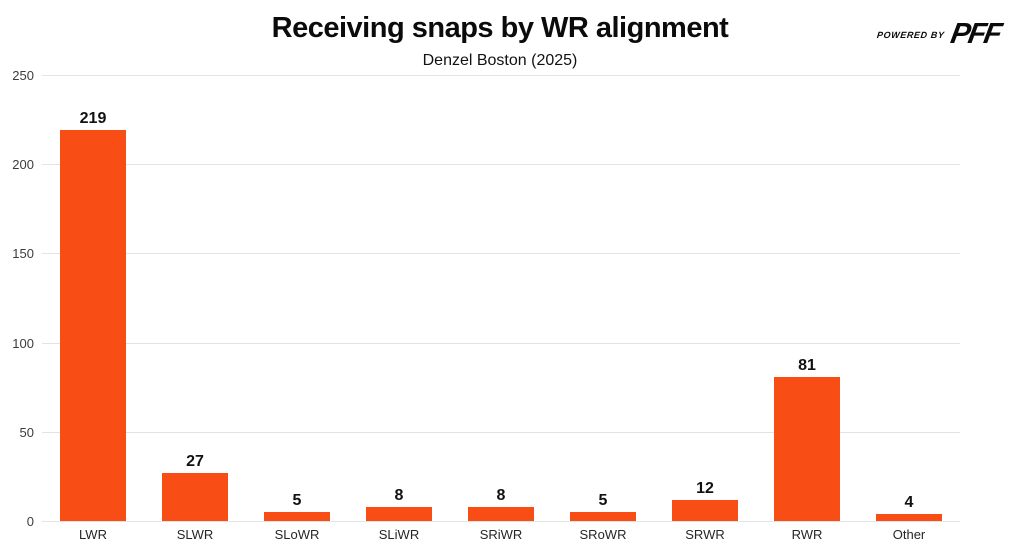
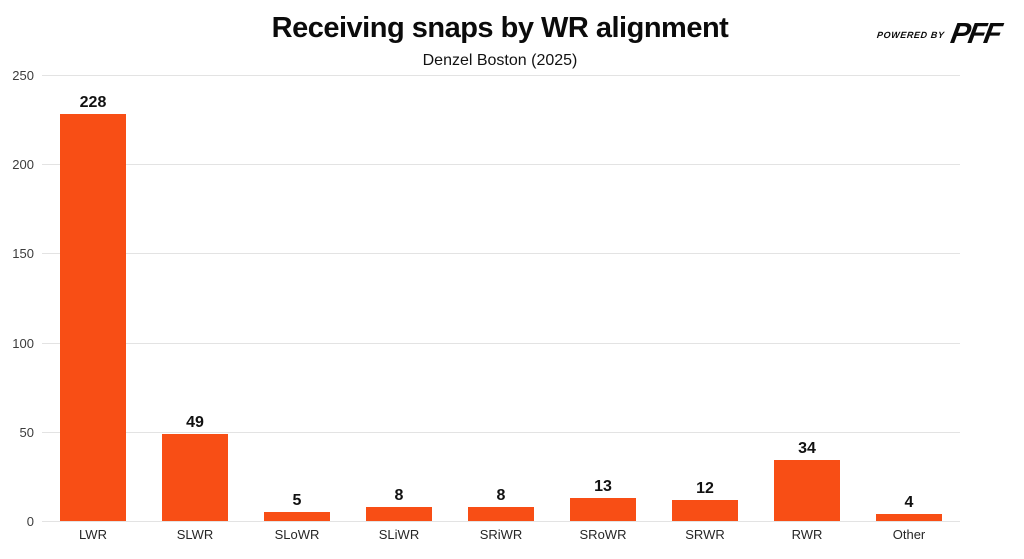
LWR: 219 -> 228
SLWR: 27 -> 49
SRoWR: 5 -> 13
RWR: 81 -> 34
